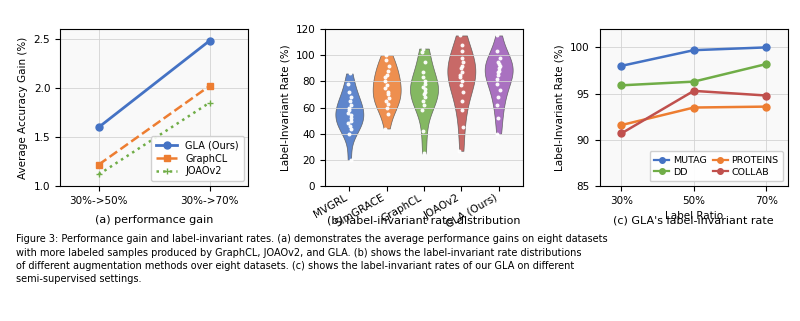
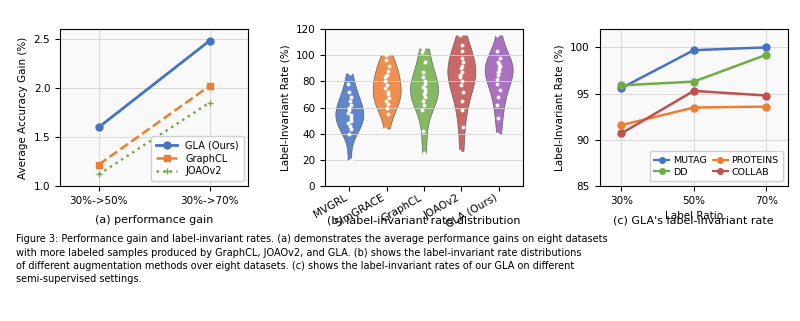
MUTAG/30%: 98.0 -> 95.6
DD/70%: 98.2 -> 99.2
